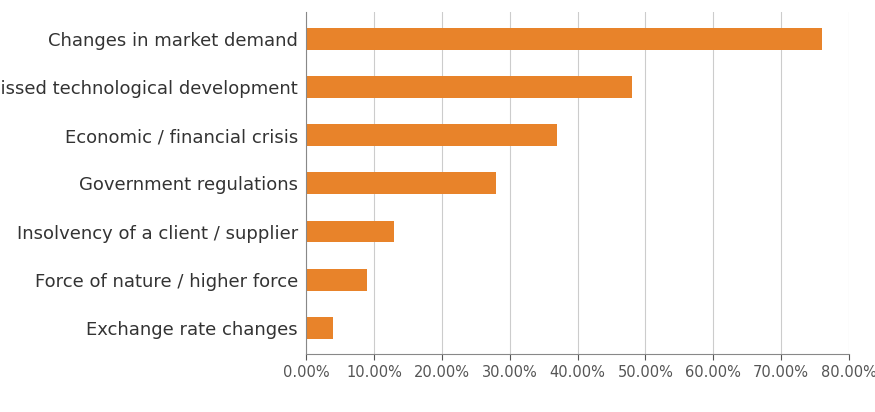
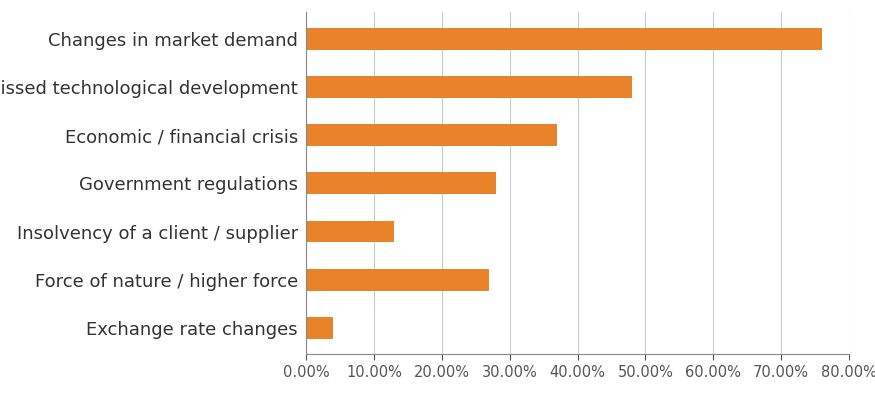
Force of nature / higher force: 9% -> 27%
